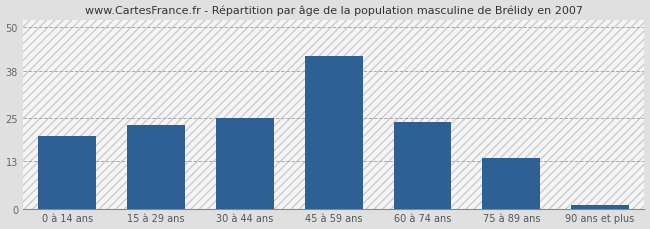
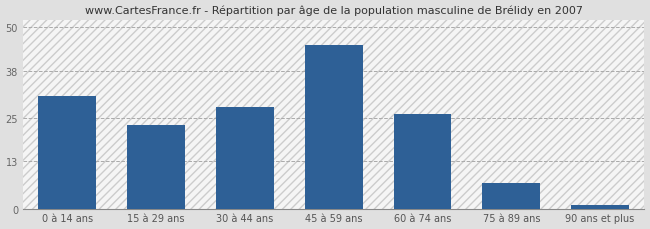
0 à 14 ans: 20 -> 31
30 à 44 ans: 25 -> 28
45 à 59 ans: 42 -> 45
60 à 74 ans: 24 -> 26
75 à 89 ans: 14 -> 7
